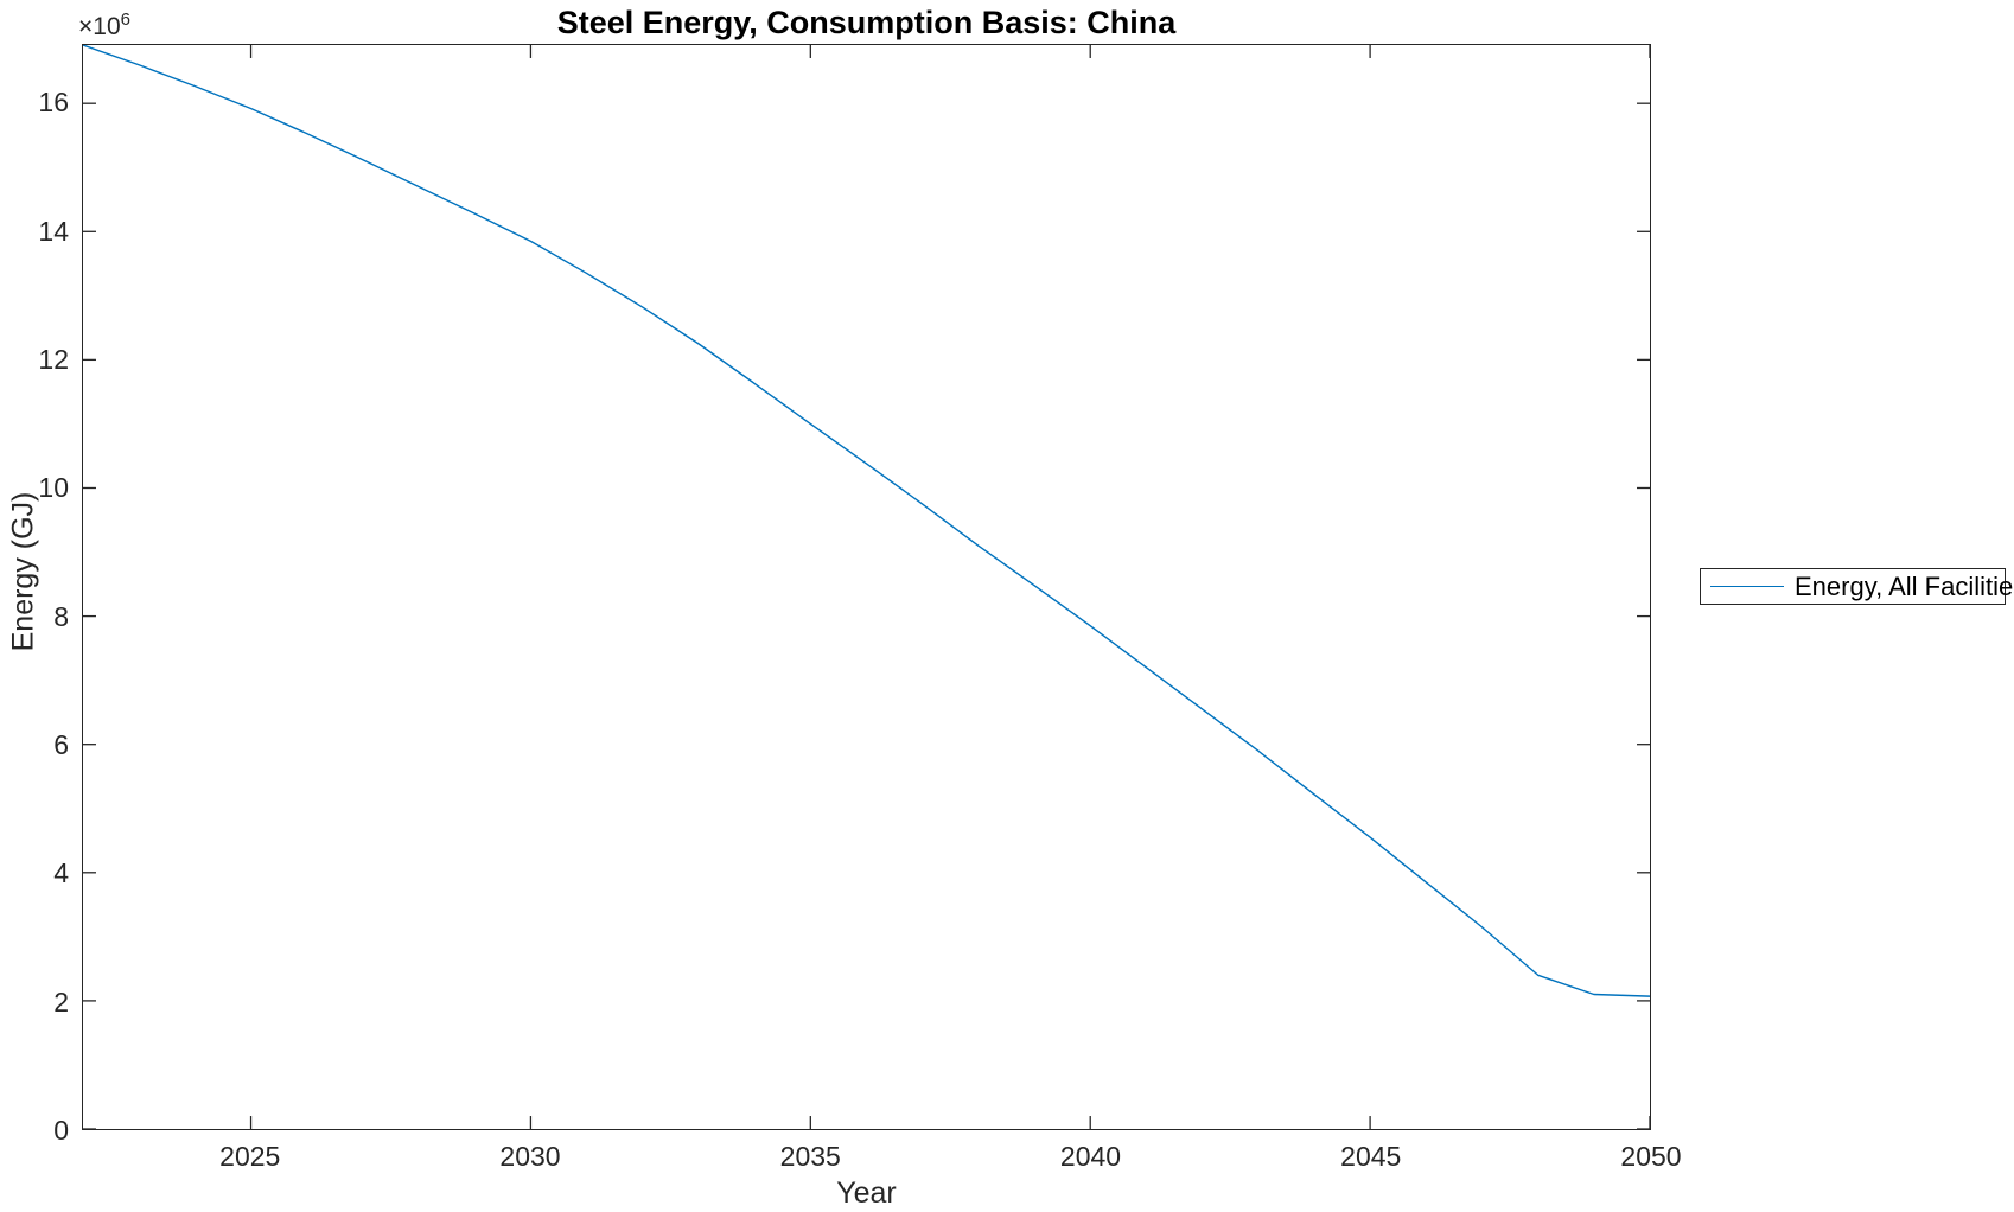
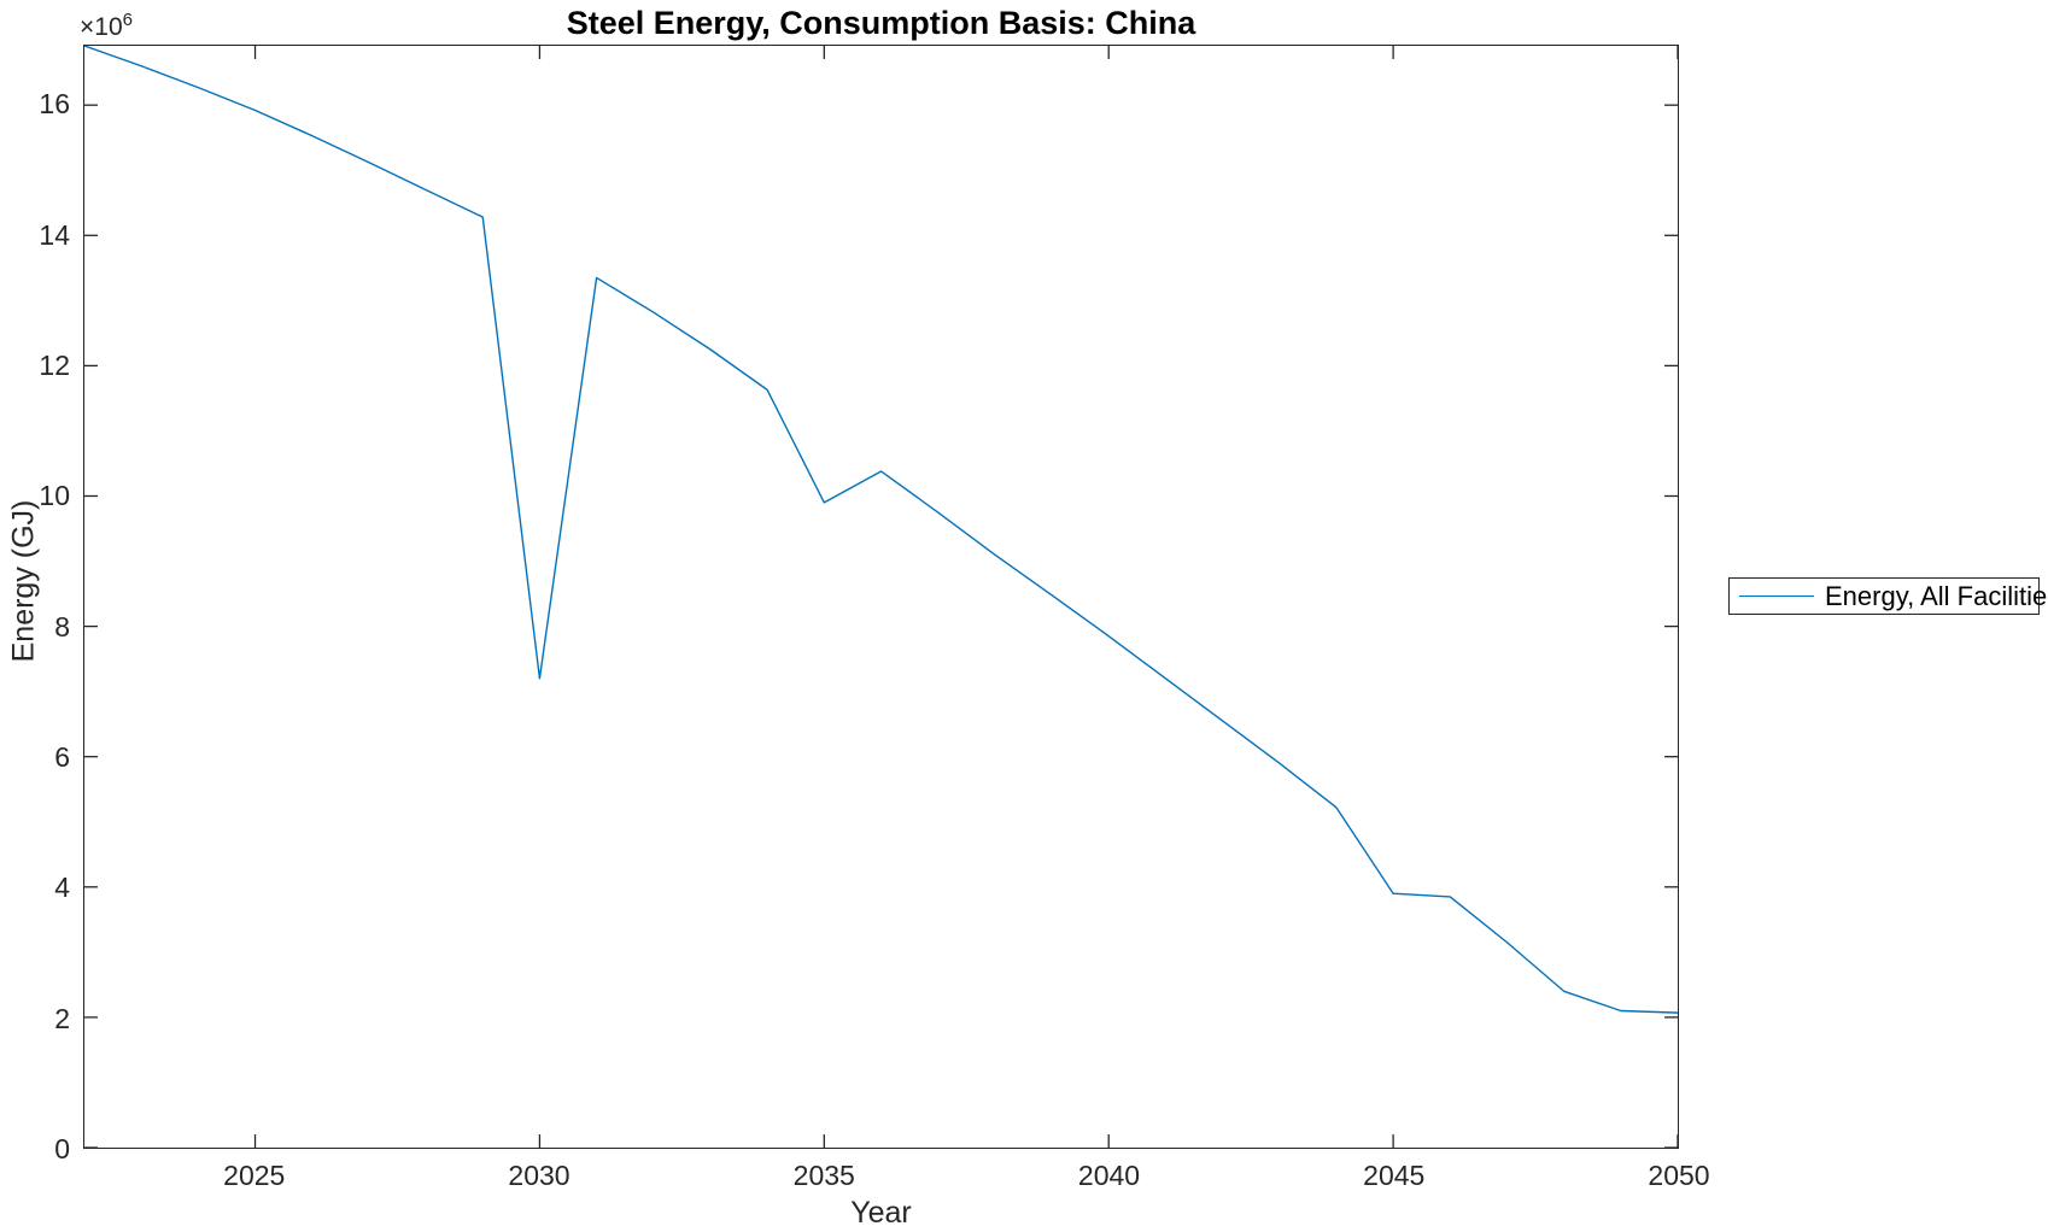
2030: 13.8 -> 7.2
2035: 11.0 -> 9.9
2045: 4.5 -> 3.9
